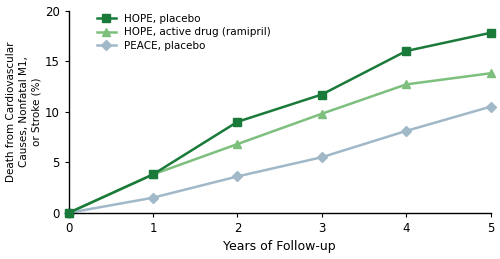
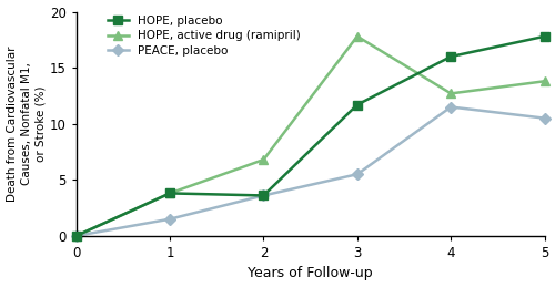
HOPE, placebo/2: 9.0 -> 3.6
HOPE, active drug (ramipril)/3: 9.8 -> 17.8
PEACE, placebo/4: 8.1 -> 11.5
